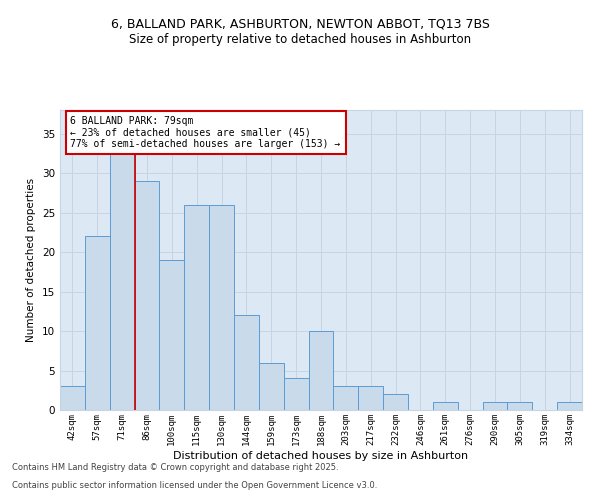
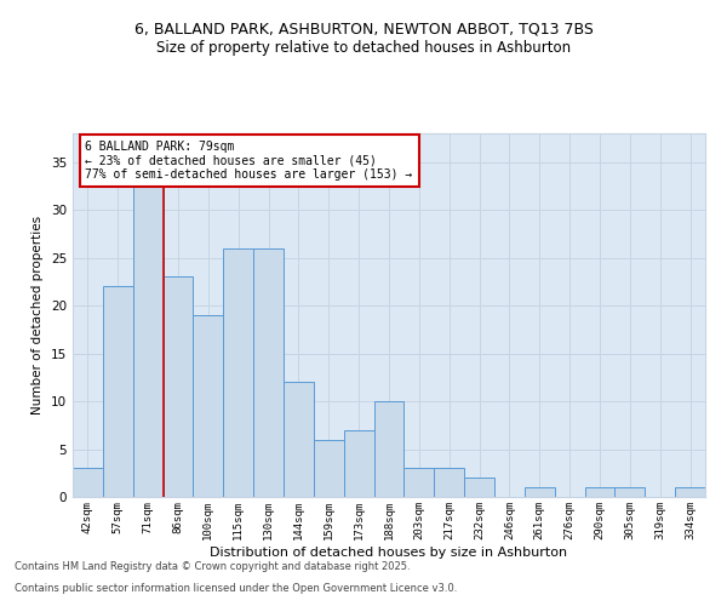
86sqm: 29 -> 23
173sqm: 4 -> 7
